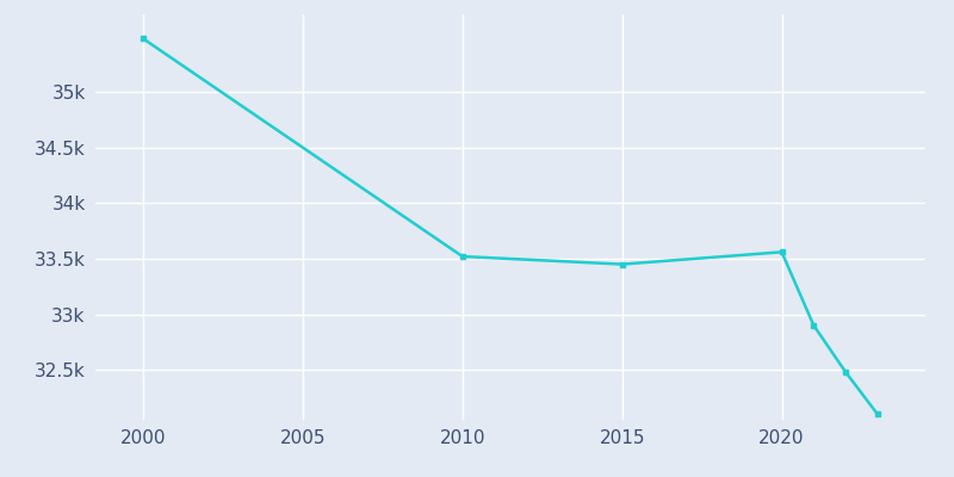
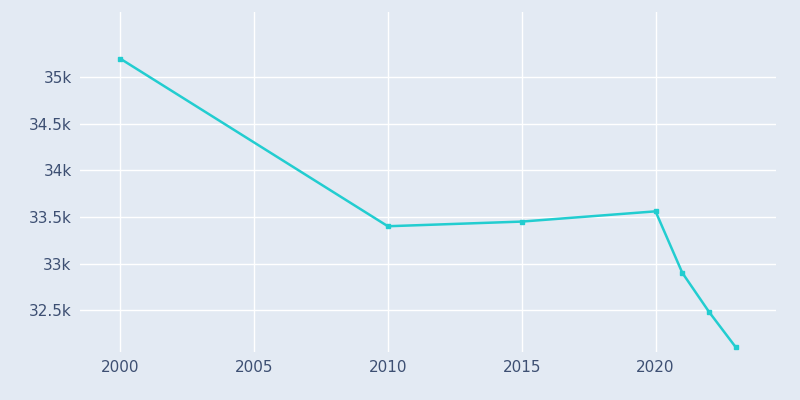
2000: 35.48k -> 35.20k
2010: 33.52k -> 33.40k
